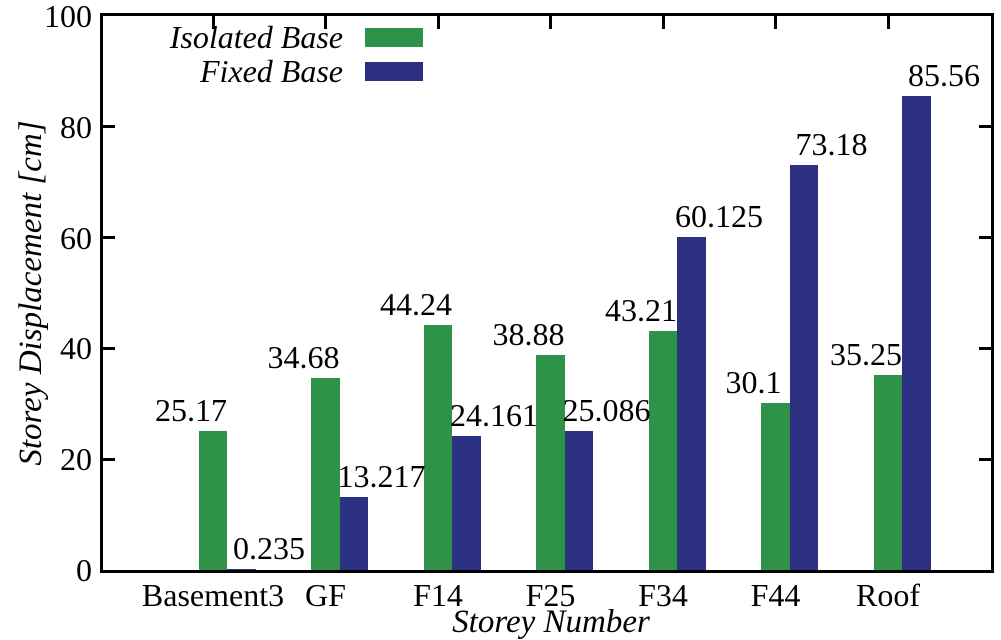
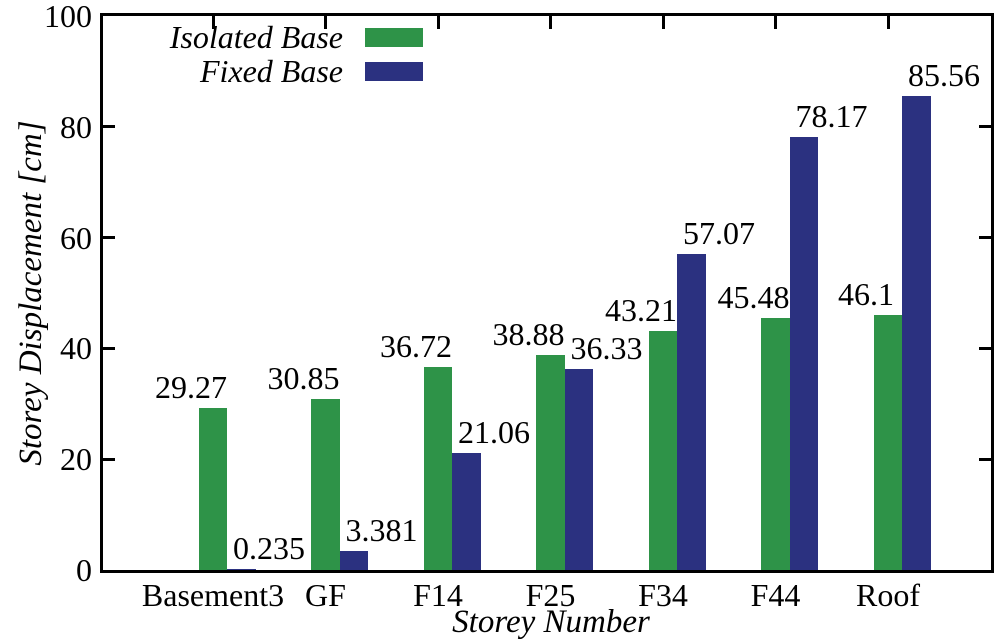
Isolated Base/Basement3: 25.17 -> 29.27
Isolated Base/GF: 34.68 -> 30.85
Fixed Base/GF: 13.217 -> 3.381
Isolated Base/F14: 44.24 -> 36.72
Fixed Base/F14: 24.161 -> 21.06
Fixed Base/F25: 25.086 -> 36.33
Fixed Base/F34: 60.125 -> 57.07
Isolated Base/F44: 30.1 -> 45.48
Fixed Base/F44: 73.18 -> 78.17
Isolated Base/Roof: 35.25 -> 46.1
